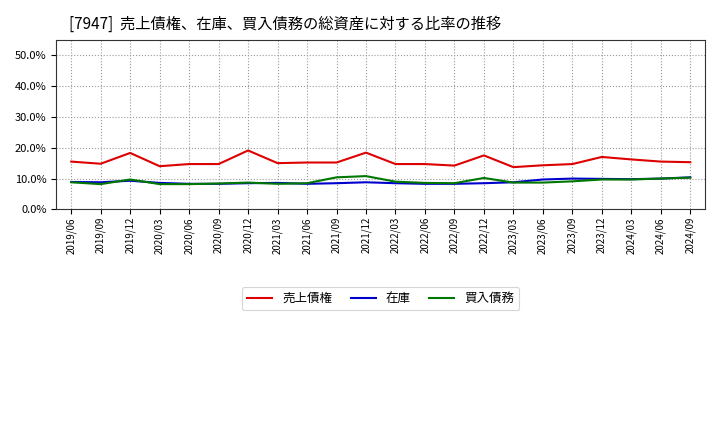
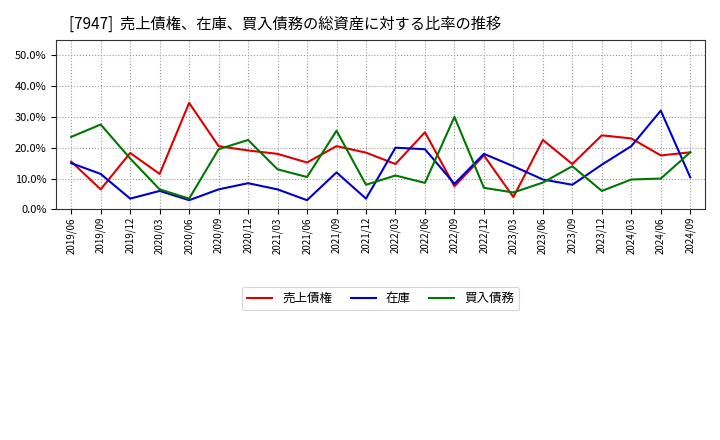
在庫/2019/06: 8.9% -> 15.0%
買入債務/2019/06: 8.8% -> 23.5%
売上債権/2019/09: 14.8% -> 6.5%
在庫/2019/09: 8.8% -> 11.5%
買入債務/2019/09: 8.2% -> 27.5%
在庫/2019/12: 9.3% -> 3.5%
買入債務/2019/12: 9.7% -> 16.5%
売上債権/2020/03: 14.0% -> 11.5%
在庫/2020/03: 8.6% -> 6.0%
買入債務/2020/03: 8.2% -> 6.5%
売上債権/2020/06: 14.7% -> 34.5%
在庫/2020/06: 8.3% -> 3.0%
買入債務/2020/06: 8.2% -> 3.5%
売上債権/2020/09: 14.7% -> 20.5%
在庫/2020/09: 8.3% -> 6.5%
買入債務/2020/09: 8.4% -> 19.5%
買入債務/2020/12: 8.7% -> 22.5%
売上債権/2021/03: 15.0% -> 18.0%
在庫/2021/03: 8.6% -> 6.5%
買入債務/2021/03: 8.3% -> 13.0%
在庫/2021/06: 8.3% -> 3.0%
買入債務/2021/06: 8.5% -> 10.5%
売上債権/2021/09: 15.2% -> 20.5%
在庫/2021/09: 8.5% -> 12.0%
買入債務/2021/09: 10.4% -> 25.5%
在庫/2021/12: 8.8% -> 3.5%
買入債務/2021/12: 10.8% -> 8.0%
在庫/2022/03: 8.5% -> 20.0%
買入債務/2022/03: 9.0% -> 11.0%
売上債権/2022/06: 14.7% -> 25.0%
在庫/2022/06: 8.3% -> 19.5%
売上債権/2022/09: 14.2% -> 7.5%
買入債務/2022/09: 8.5% -> 30.0%
在庫/2022/12: 8.5% -> 18.0%
買入債務/2022/12: 10.2% -> 7.0%
売上債権/2023/03: 13.7% -> 4.0%
在庫/2023/03: 8.8% -> 14.0%
買入債務/2023/03: 8.7% -> 5.5%
売上債権/2023/06: 14.3% -> 22.5%
在庫/2023/09: 10.0% -> 8.0%
買入債務/2023/09: 9.1% -> 14.0%
売上債権/2023/12: 17.0% -> 24.0%
在庫/2023/12: 9.9% -> 14.5%
買入債務/2023/12: 9.7% -> 6.0%
売上債権/2024/03: 16.2% -> 23.0%
在庫/2024/03: 9.8% -> 20.5%
売上債権/2024/06: 15.5% -> 17.5%
在庫/2024/06: 10.0% -> 32.0%
売上債権/2024/09: 15.3% -> 18.5%
買入債務/2024/09: 10.3% -> 18.5%
